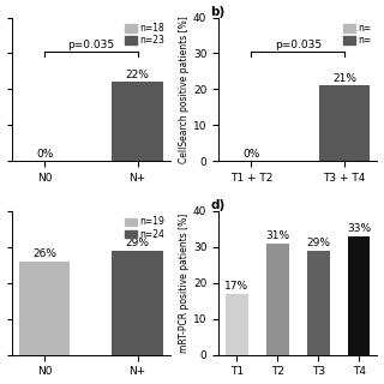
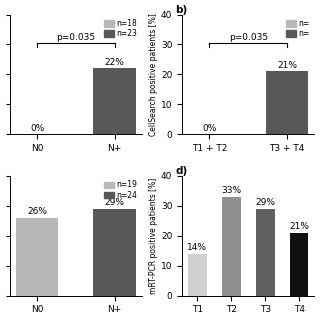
T1: 17% -> 14%
T2: 31% -> 33%
T4: 33% -> 21%
